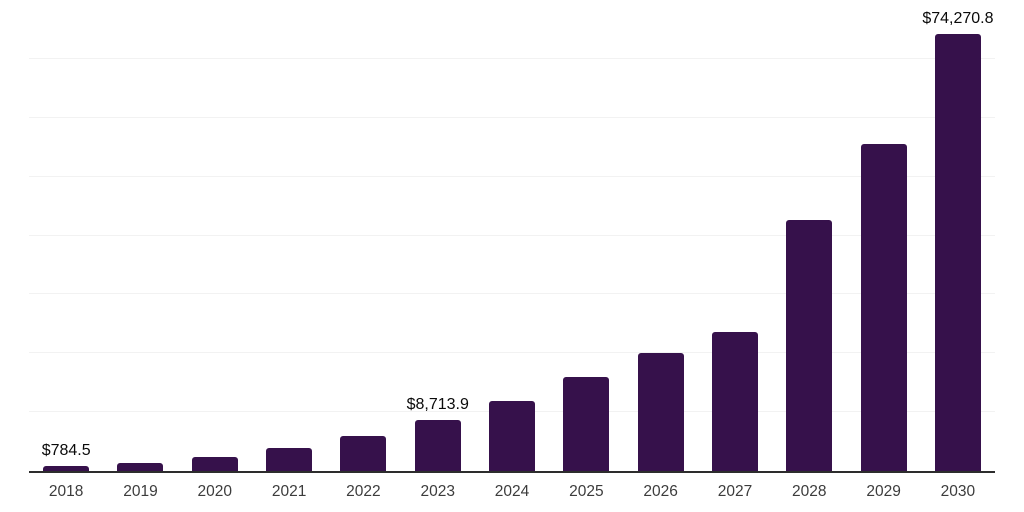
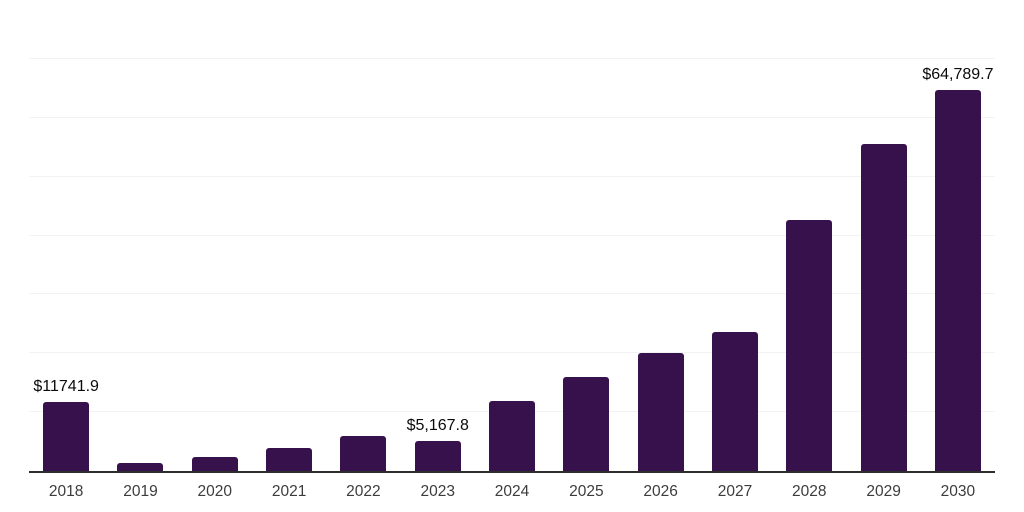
2018: $784.5 -> $11741.9
2023: $8,713.9 -> $5,167.8
2030: $74,270.8 -> $64,789.7
